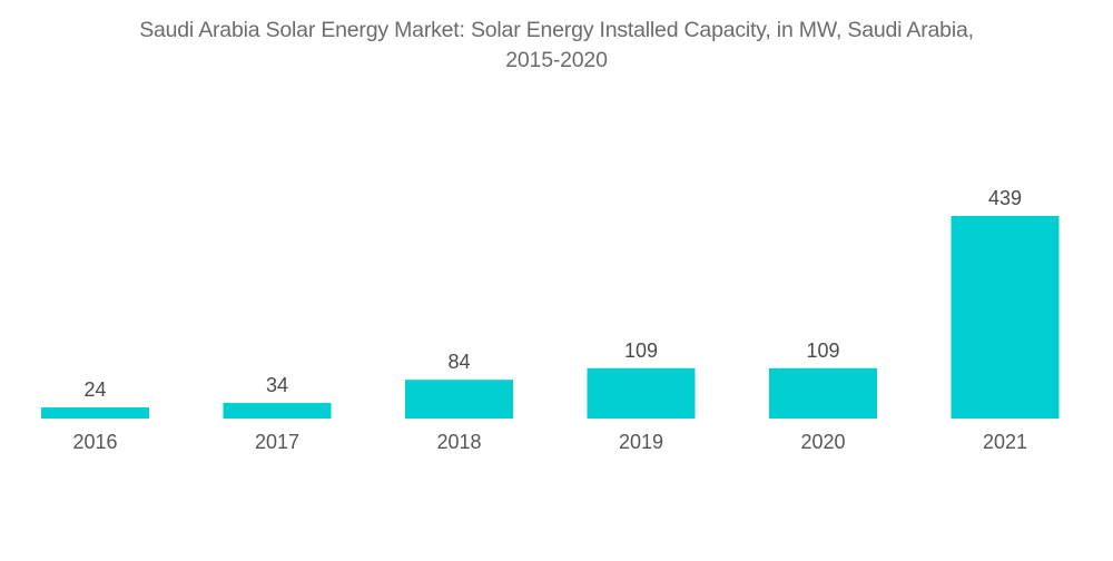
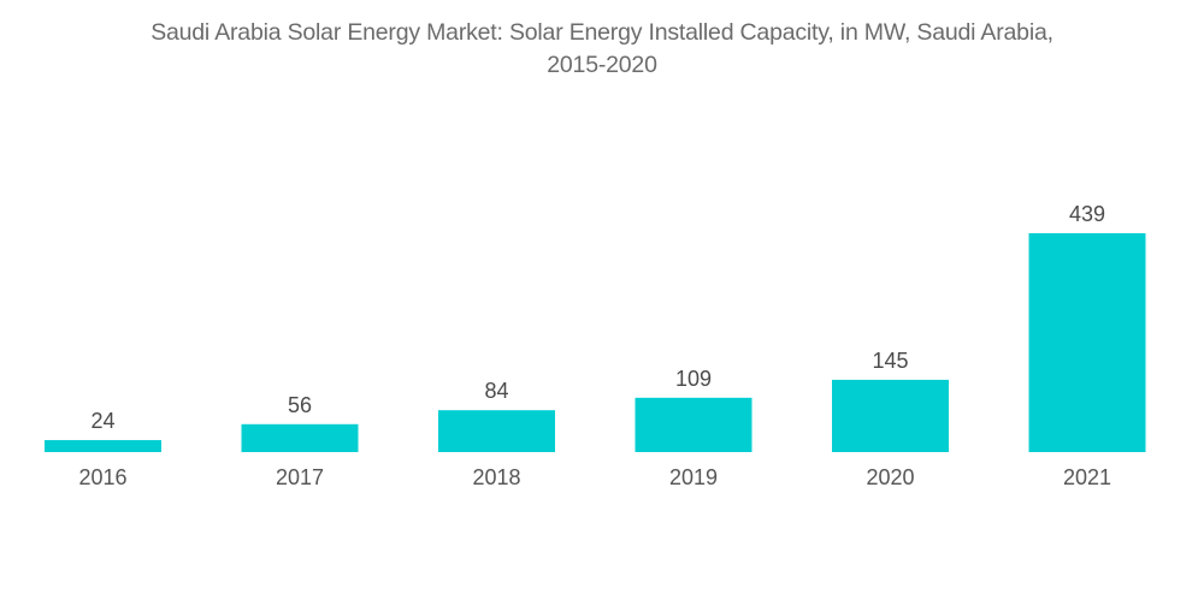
2017: 34 -> 56
2020: 109 -> 145
